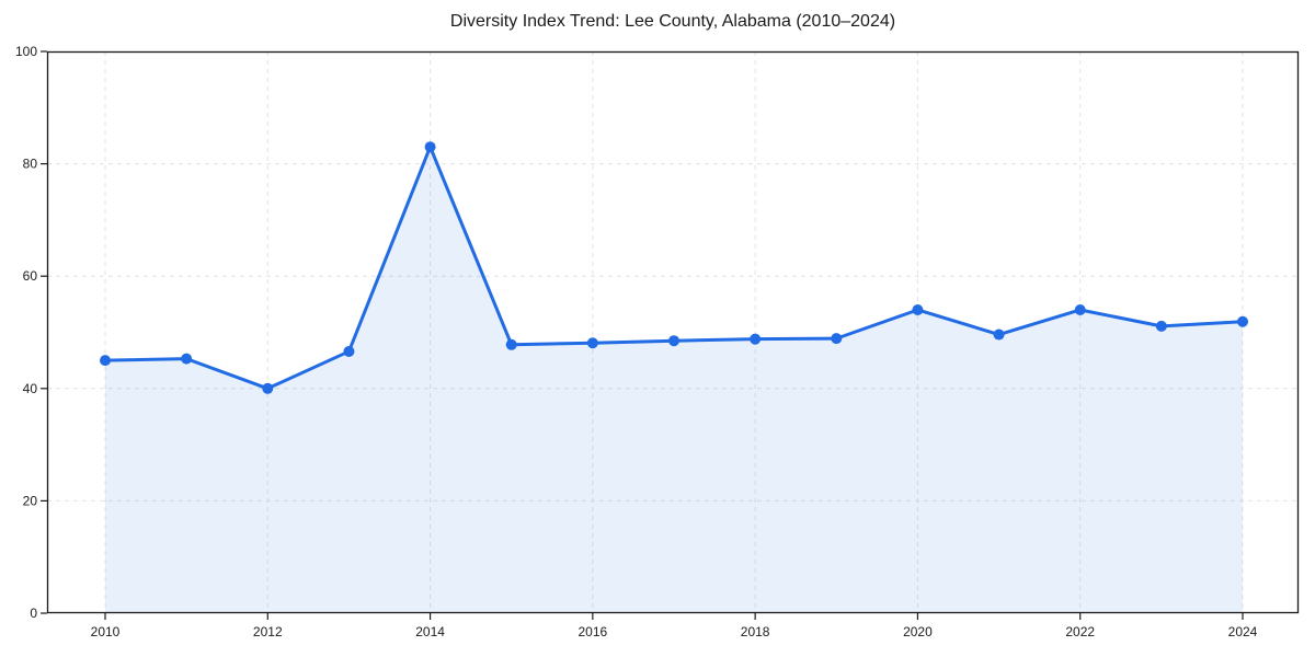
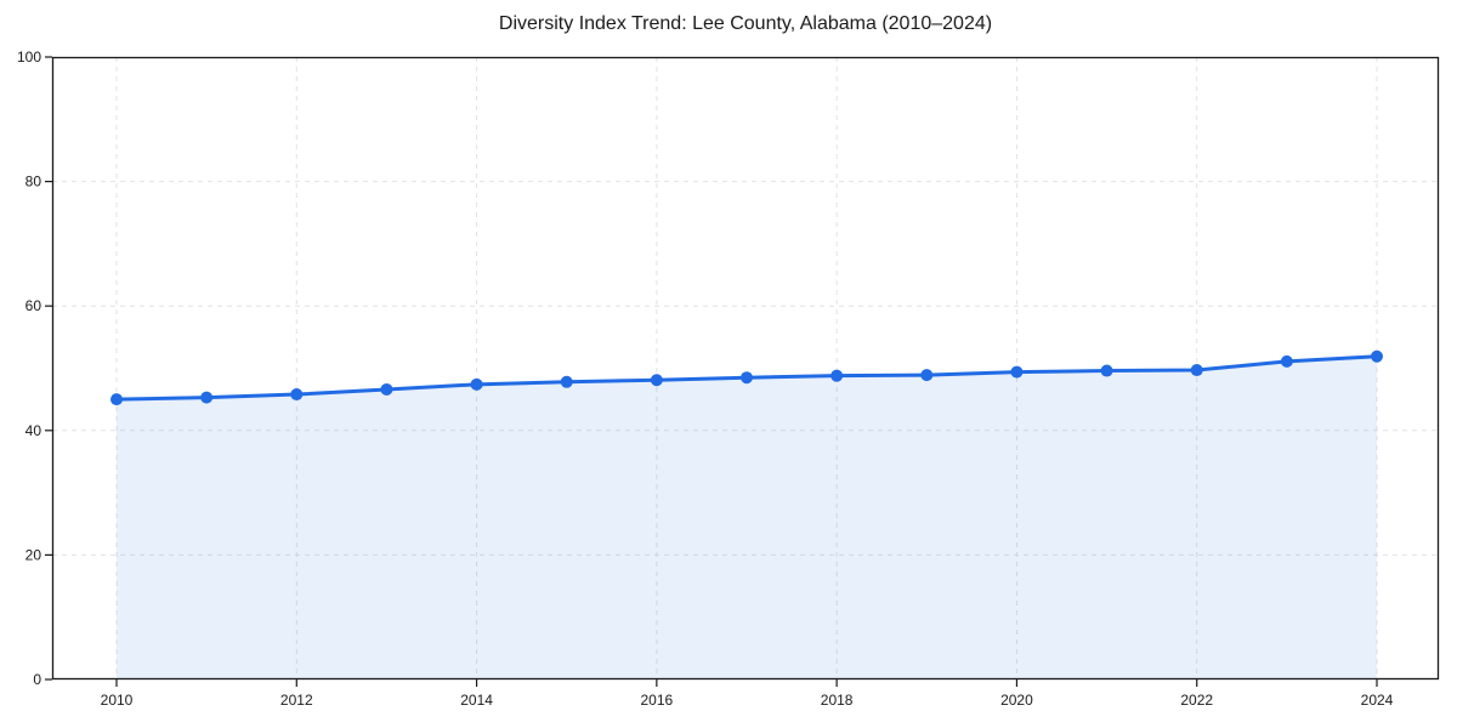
2012: 40 -> 46
2014: 83 -> 47
2020: 54 -> 49
2022: 54 -> 50
